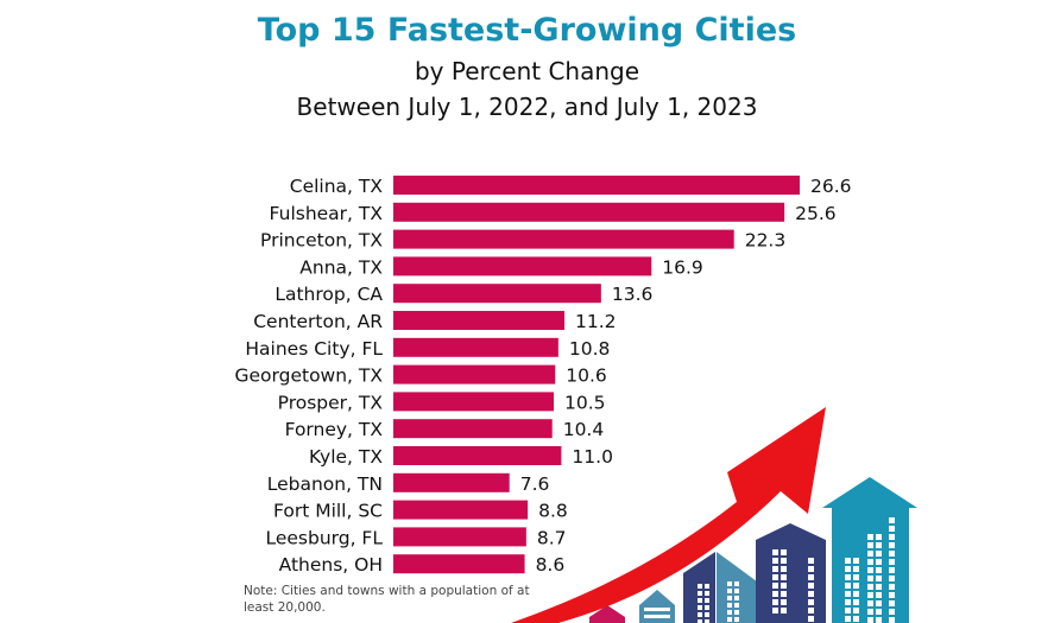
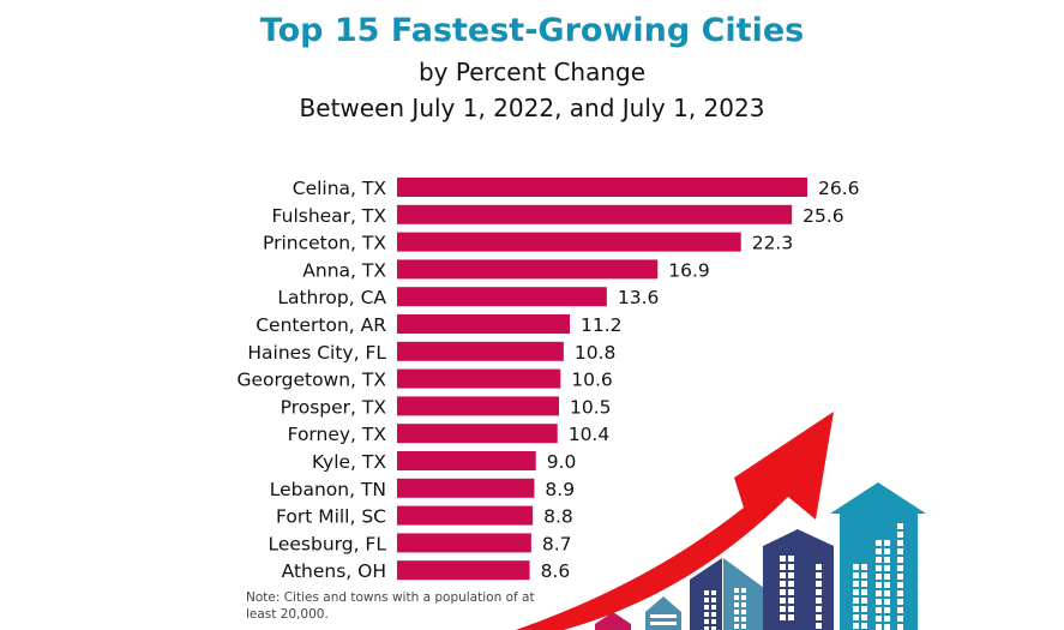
Kyle, TX: 11.0 -> 9.0
Lebanon, TN: 7.6 -> 8.9
